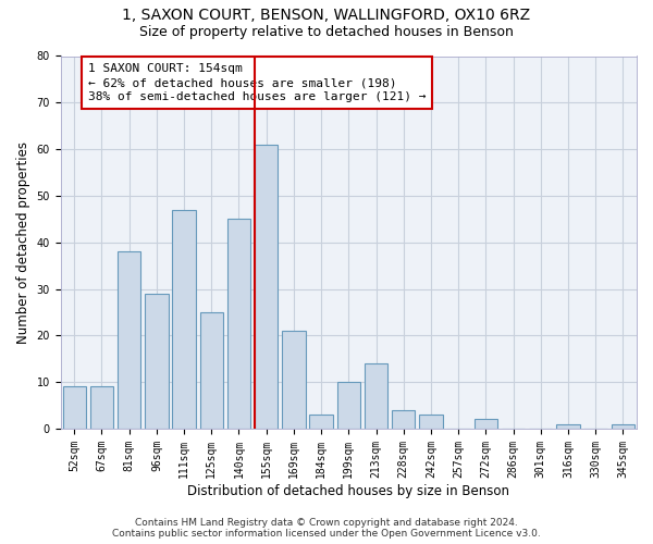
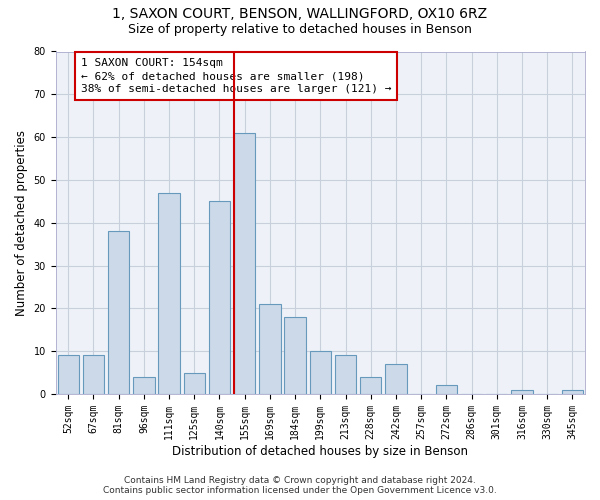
96sqm: 29 -> 4
125sqm: 25 -> 5
184sqm: 3 -> 18
213sqm: 14 -> 9
242sqm: 3 -> 7
